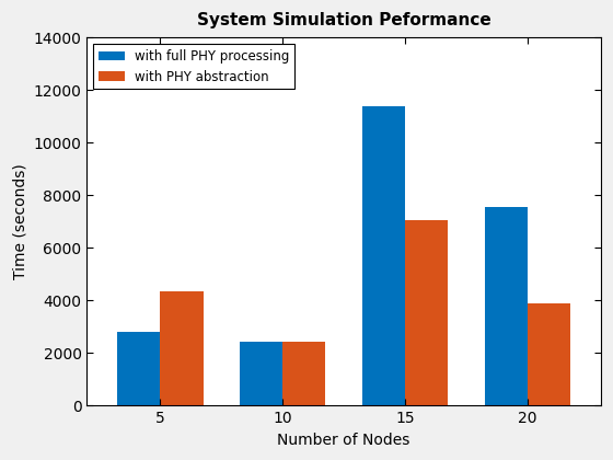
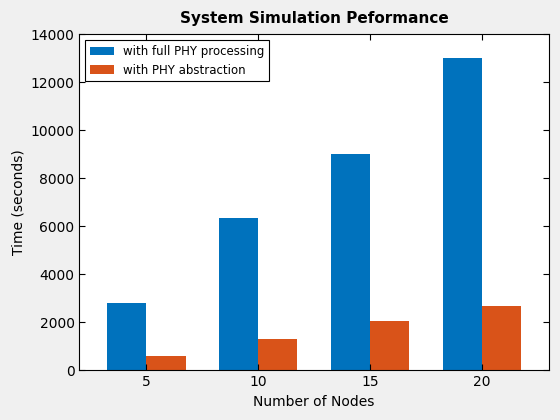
with PHY abstraction/5: 4350 -> 600
with full PHY processing/10: 2450 -> 6350
with PHY abstraction/10: 2450 -> 1300
with full PHY processing/15: 11400 -> 9000
with PHY abstraction/15: 7050 -> 2050
with full PHY processing/20: 7550 -> 13000
with PHY abstraction/20: 3900 -> 2700
